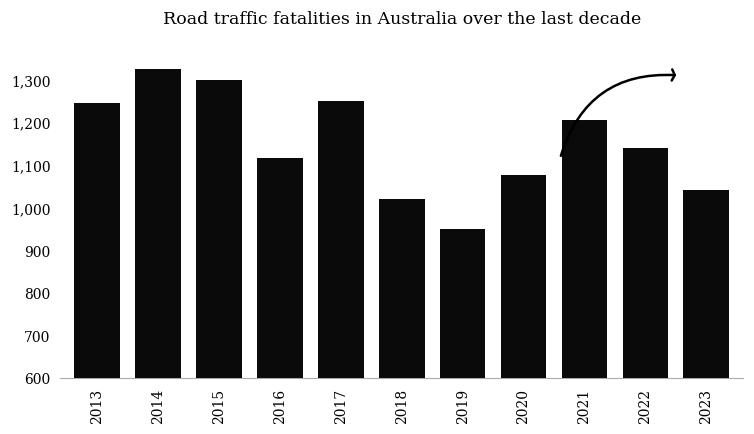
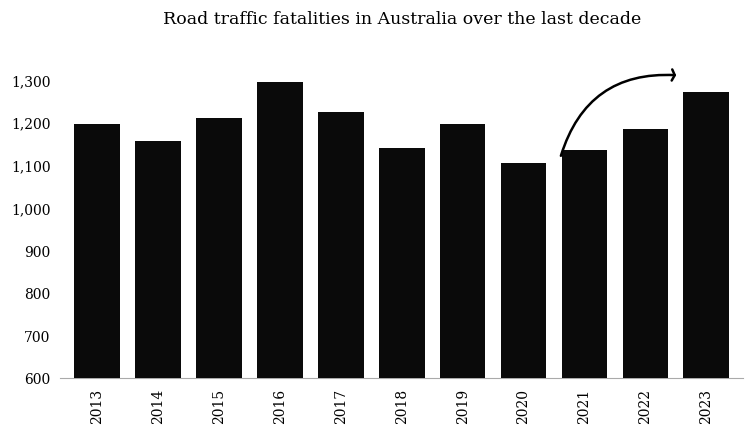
2013: 1,245 -> 1,195
2014: 1,325 -> 1,155
2015: 1,300 -> 1,210
2016: 1,115 -> 1,295
2017: 1,250 -> 1,225
2018: 1,020 -> 1,140
2019: 950 -> 1,195
2020: 1,075 -> 1,105
2021: 1,205 -> 1,135
2022: 1,140 -> 1,185
2023: 1,040 -> 1,270
